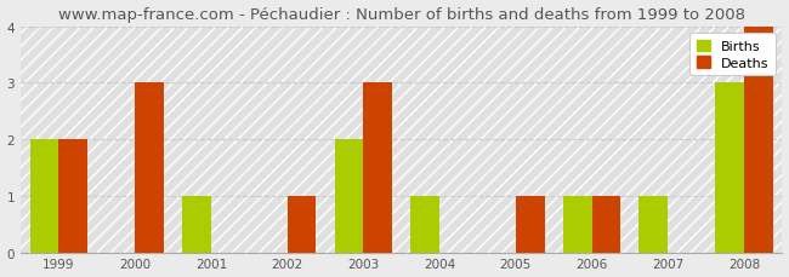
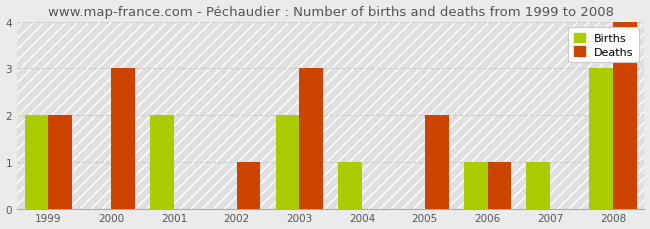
Births/2001: 1 -> 2
Deaths/2005: 1 -> 2
